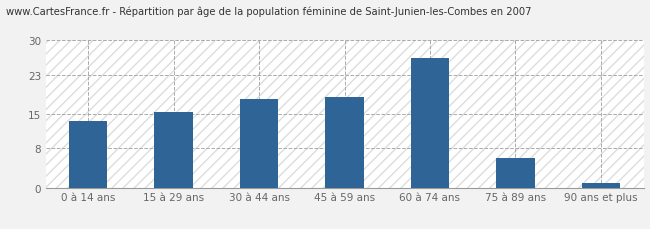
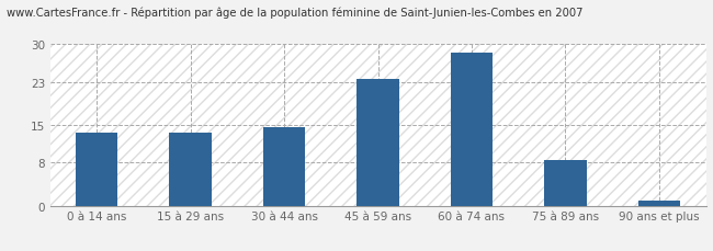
15 à 29 ans: 15.5 -> 13.5
30 à 44 ans: 18.0 -> 14.5
45 à 59 ans: 18.5 -> 23.5
60 à 74 ans: 26.5 -> 28.5
75 à 89 ans: 6.0 -> 8.5
